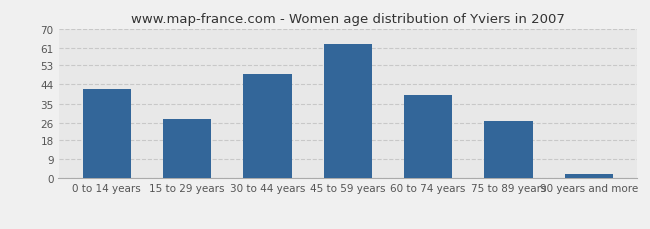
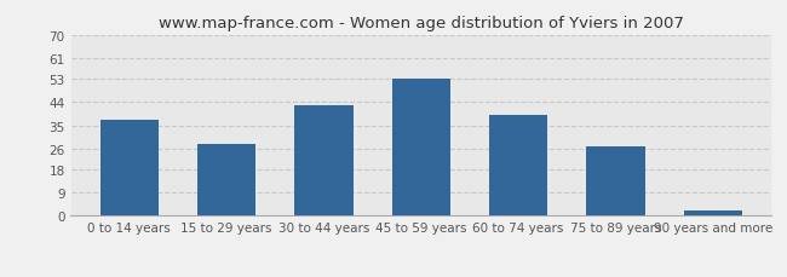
0 to 14 years: 42 -> 37
30 to 44 years: 49 -> 43
45 to 59 years: 63 -> 53
